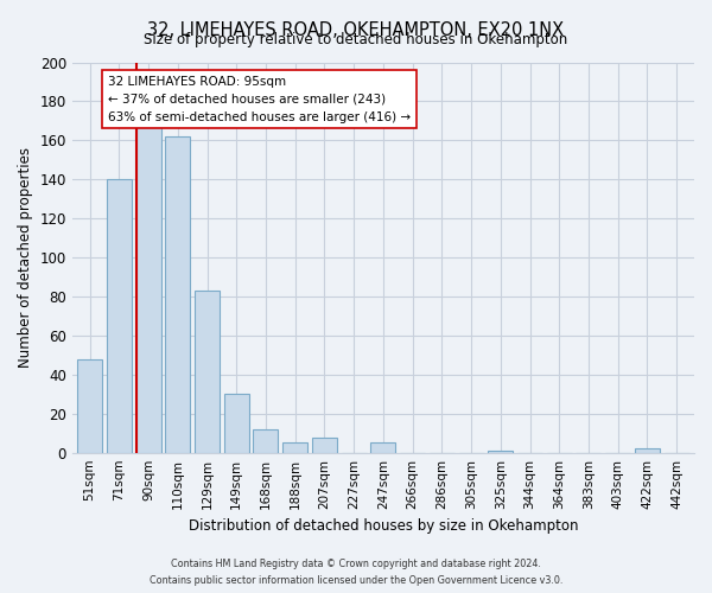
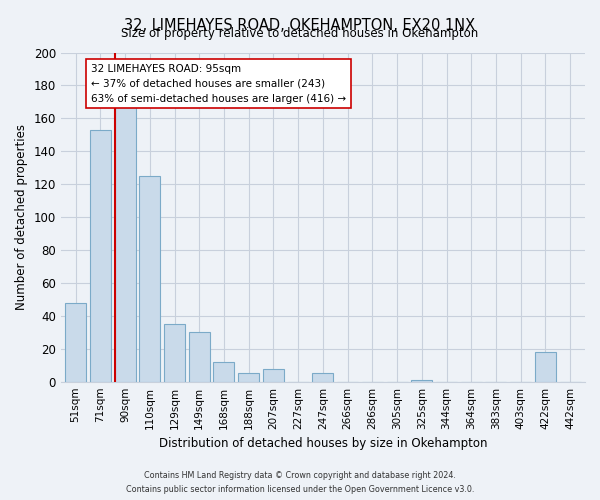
71sqm: 140 -> 153
110sqm: 162 -> 125
129sqm: 83 -> 35
422sqm: 2 -> 18
